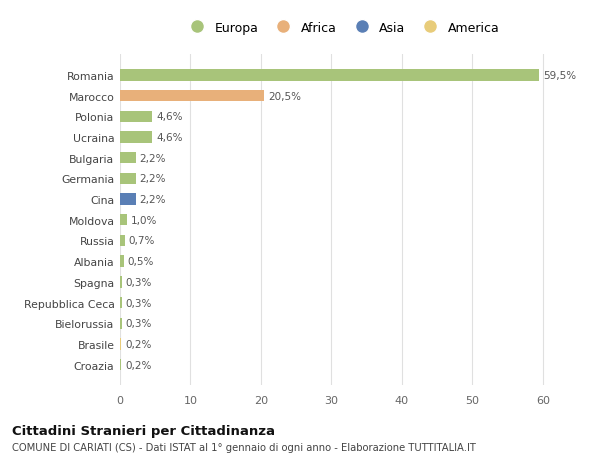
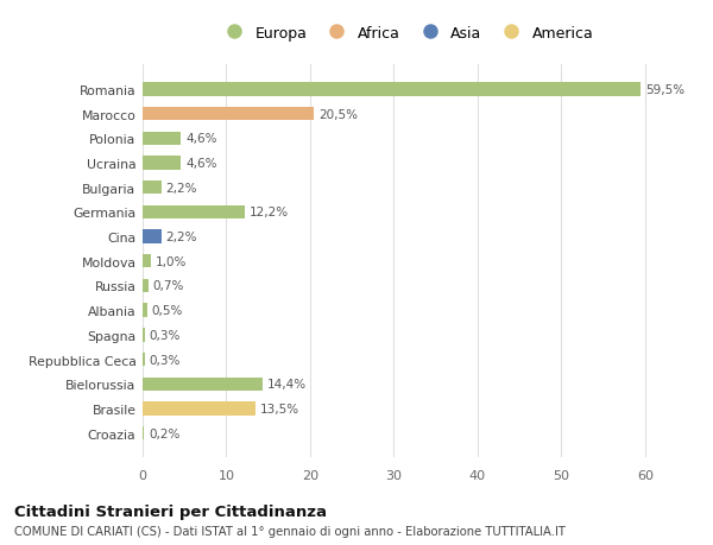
Germania: 2,2% -> 12,2%
Bielorussia: 0,3% -> 14,4%
Brasile: 0,2% -> 13,5%
